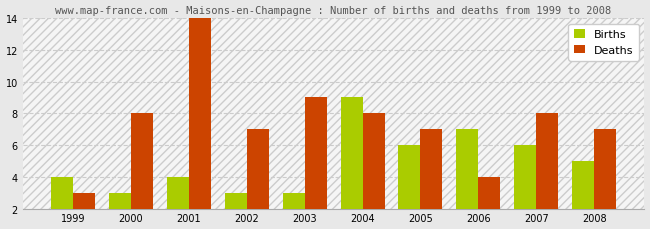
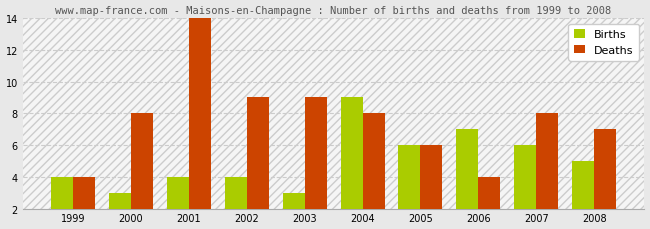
Deaths/1999: 3 -> 4
Births/2002: 3 -> 4
Deaths/2002: 7 -> 9
Deaths/2005: 7 -> 6
